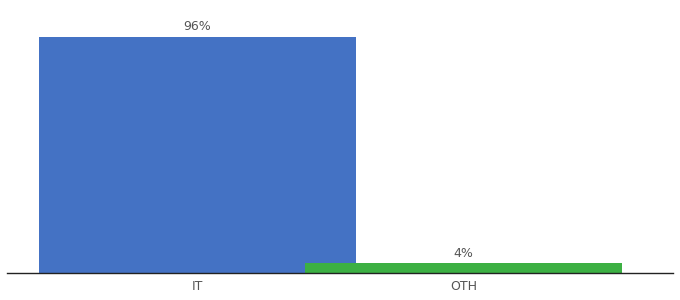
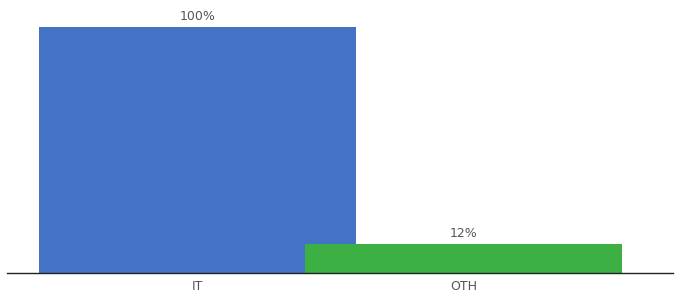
IT: 96% -> 100%
OTH: 4% -> 12%
